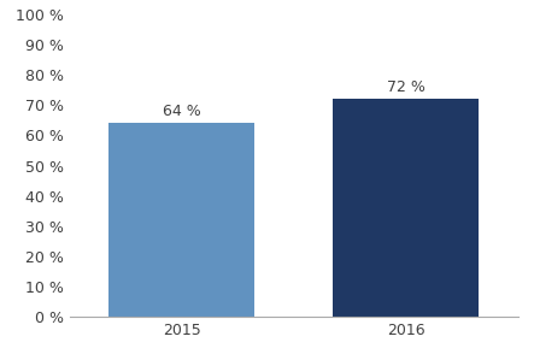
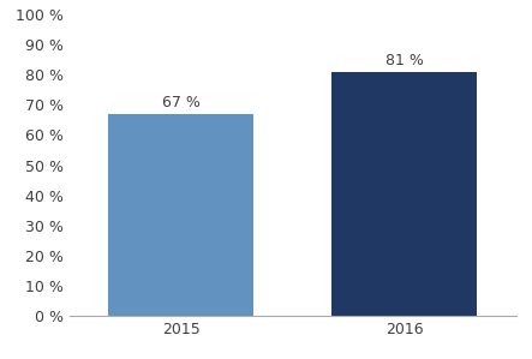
2015: 64 -> 67
2016: 72 -> 81
